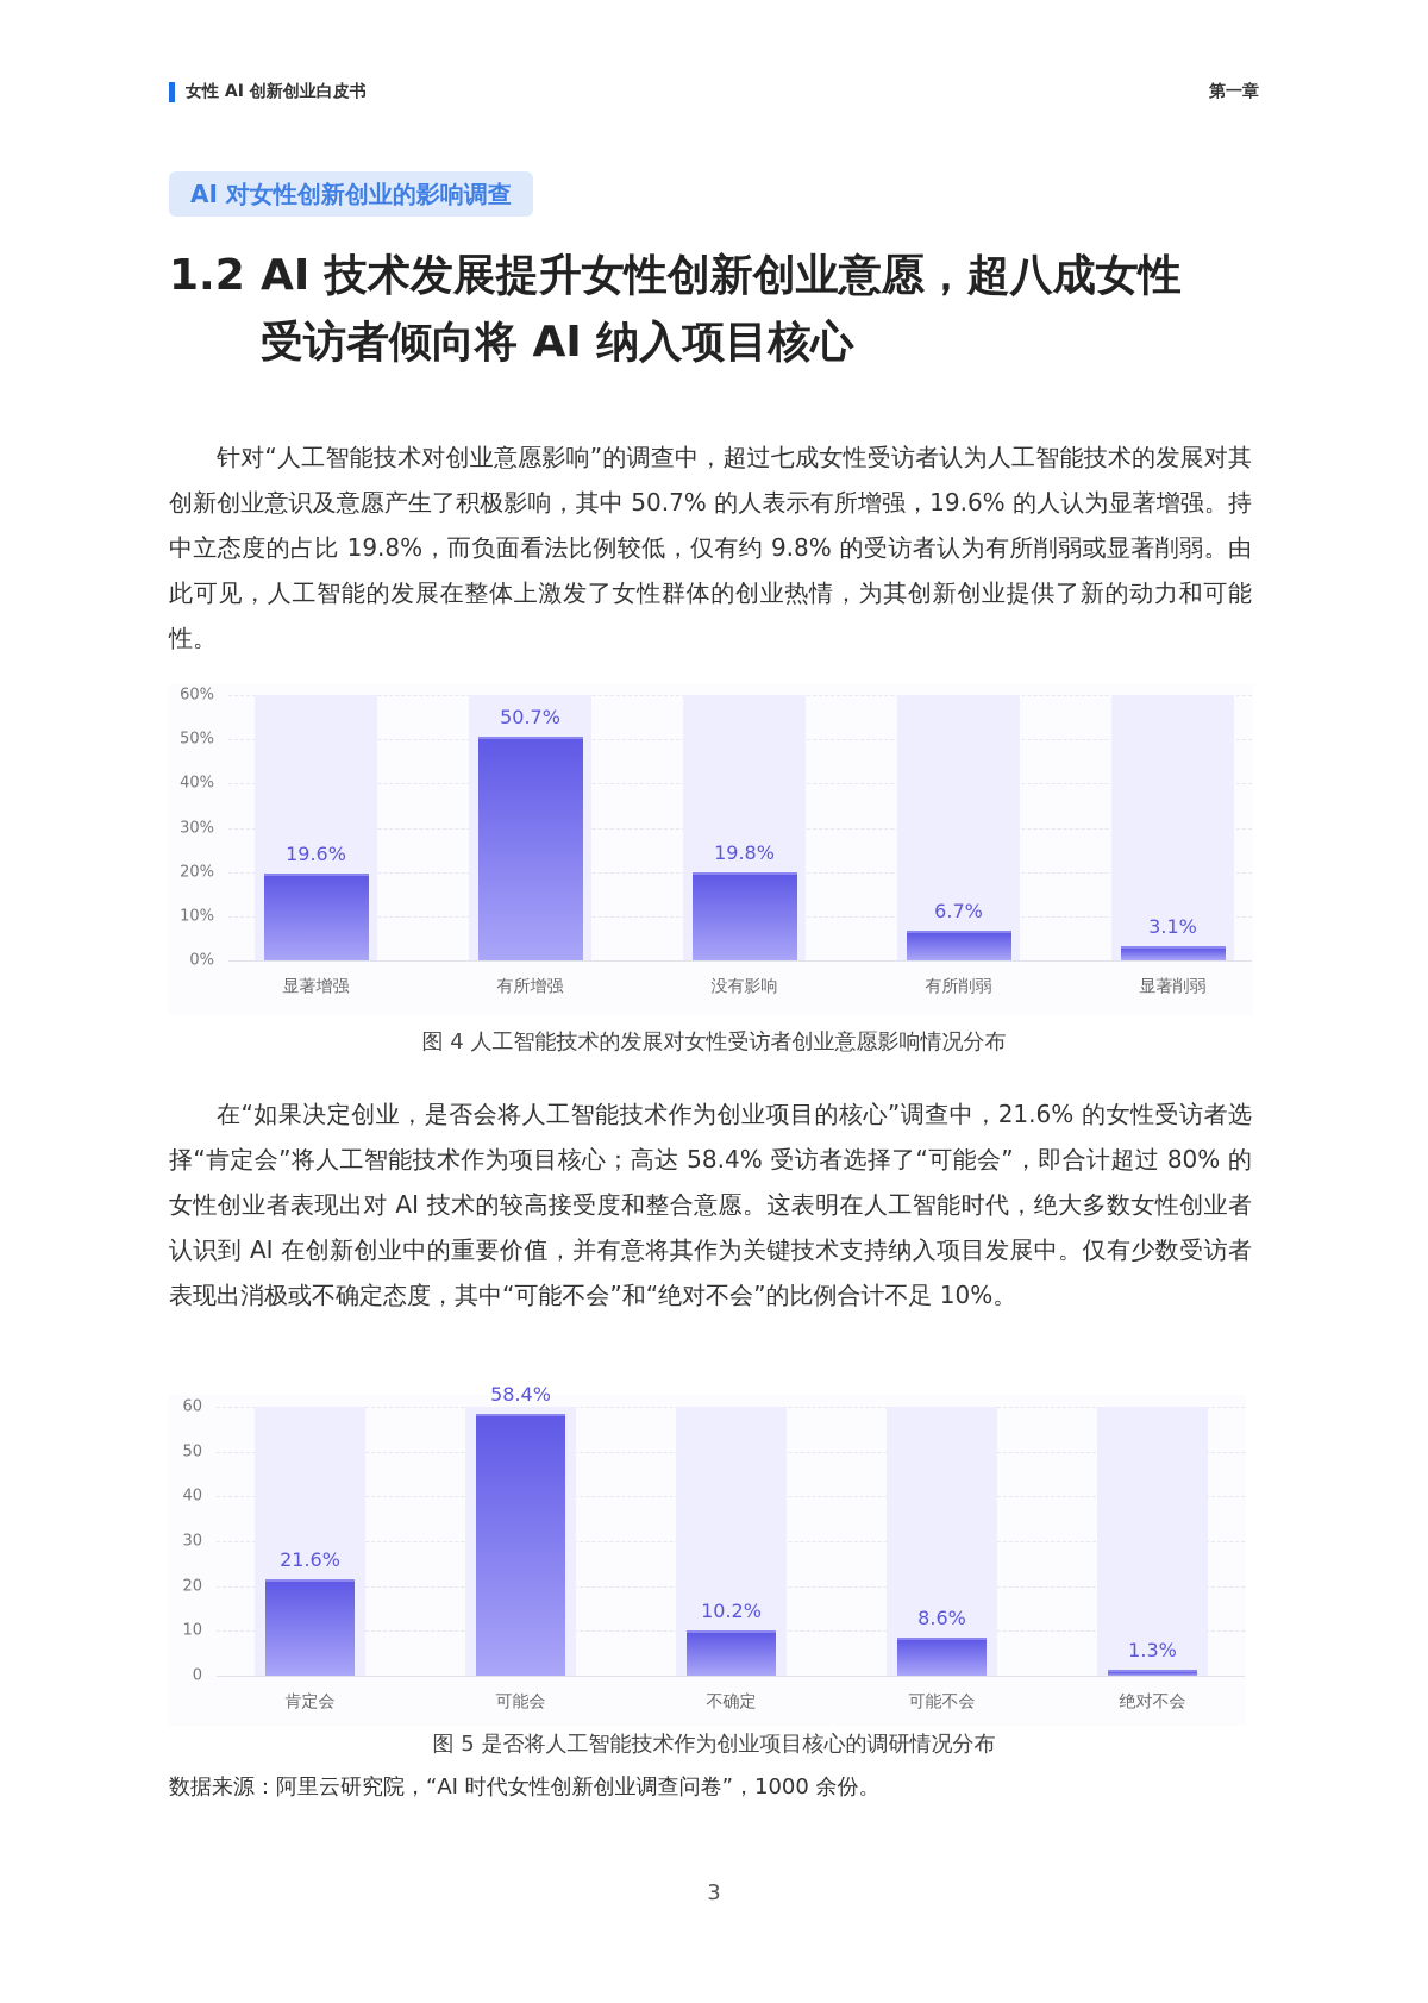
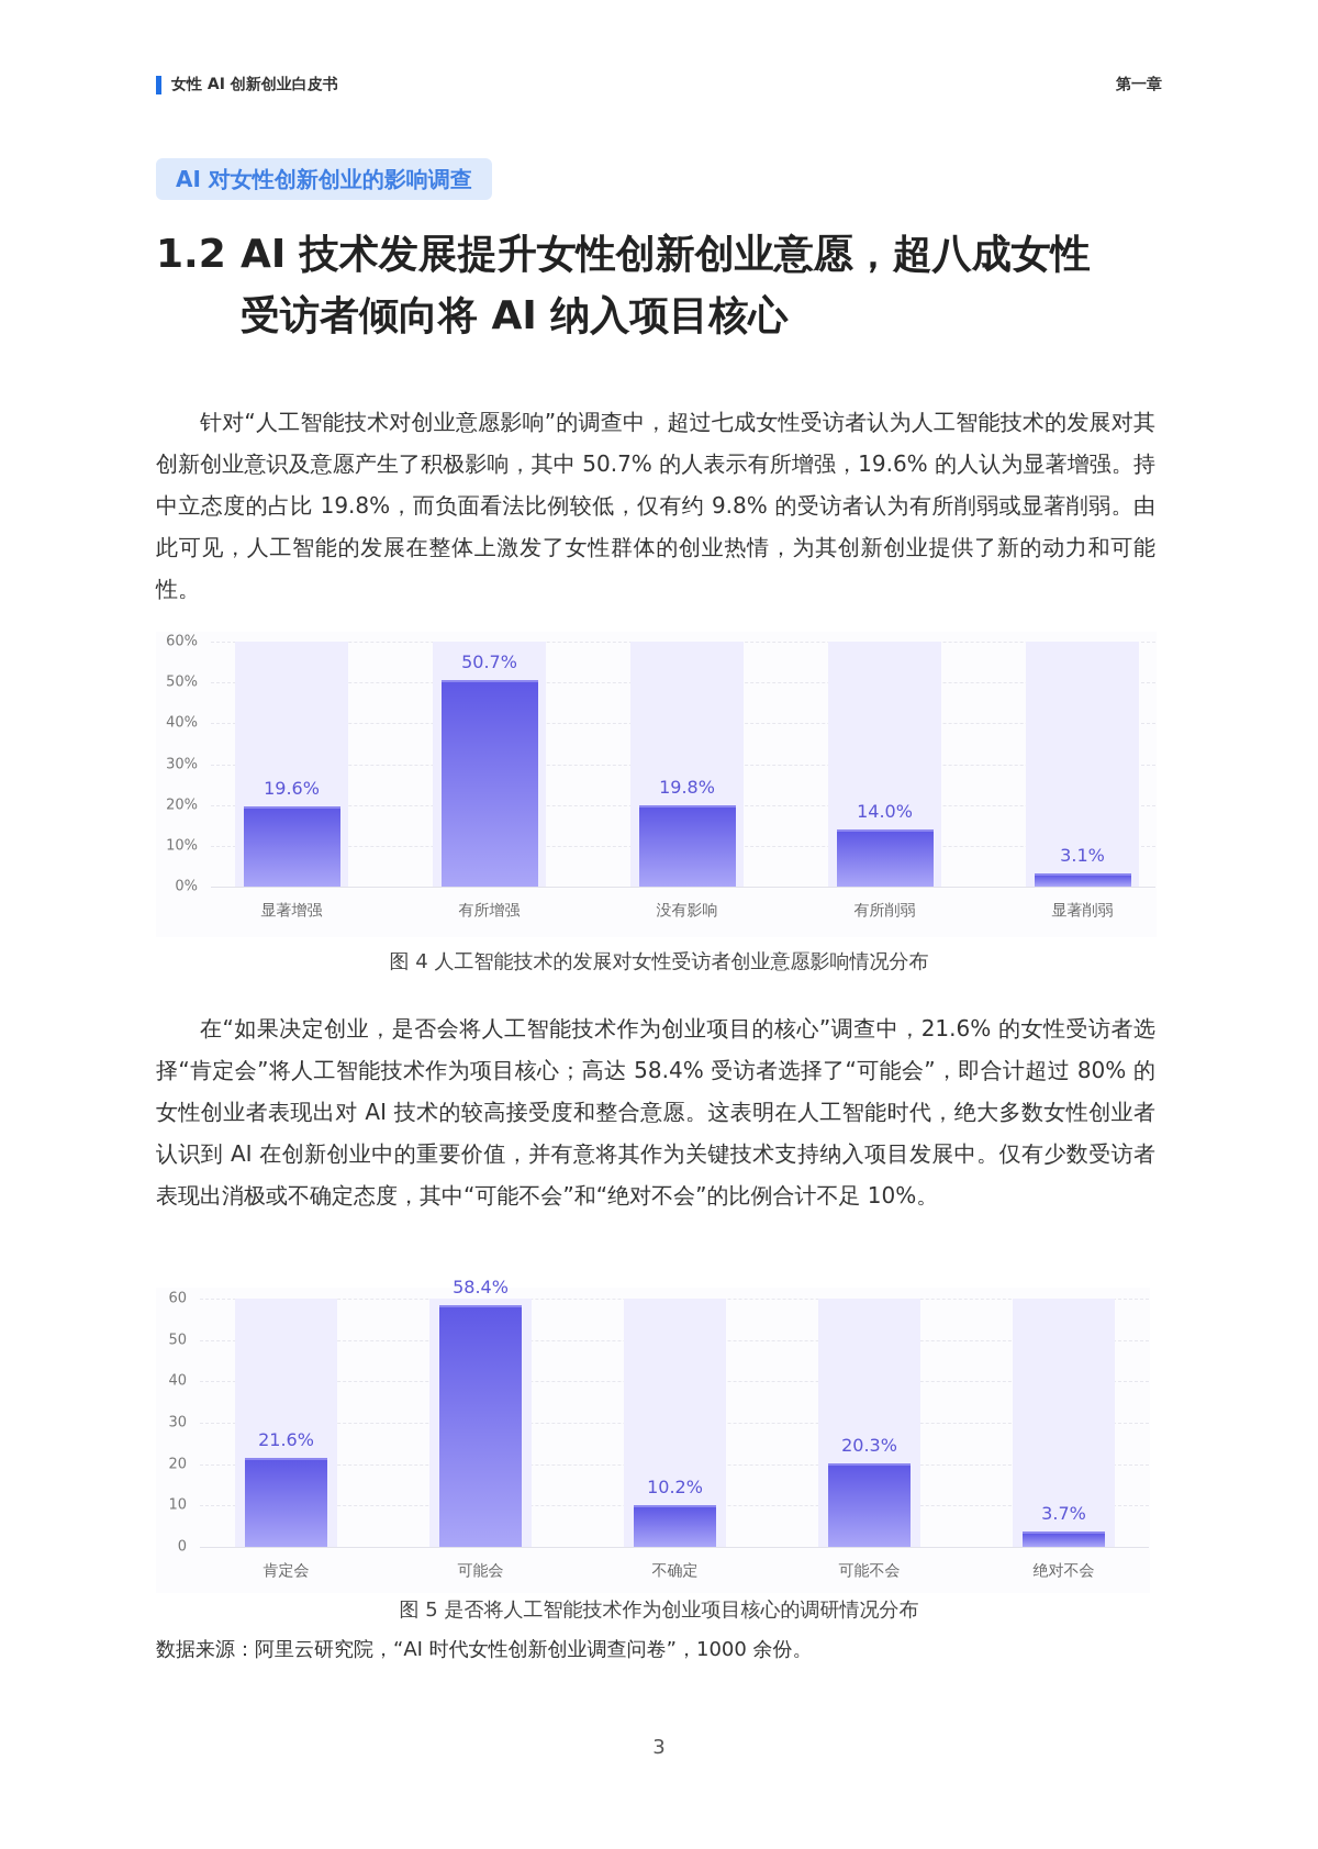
图 4 人工智能技术的发展对女性受访者创业意愿影响情况分布/有所削弱: 6.7% -> 14.0%
图 5 是否将人工智能技术作为创业项目核心的调研情况分布/可能不会: 8.6% -> 20.3%
图 5 是否将人工智能技术作为创业项目核心的调研情况分布/绝对不会: 1.3% -> 3.7%
